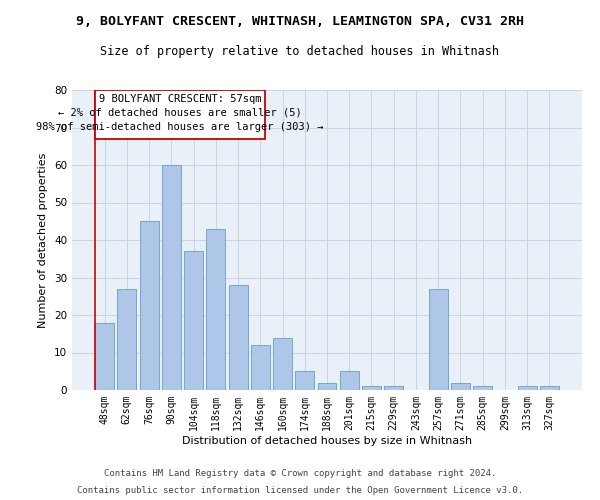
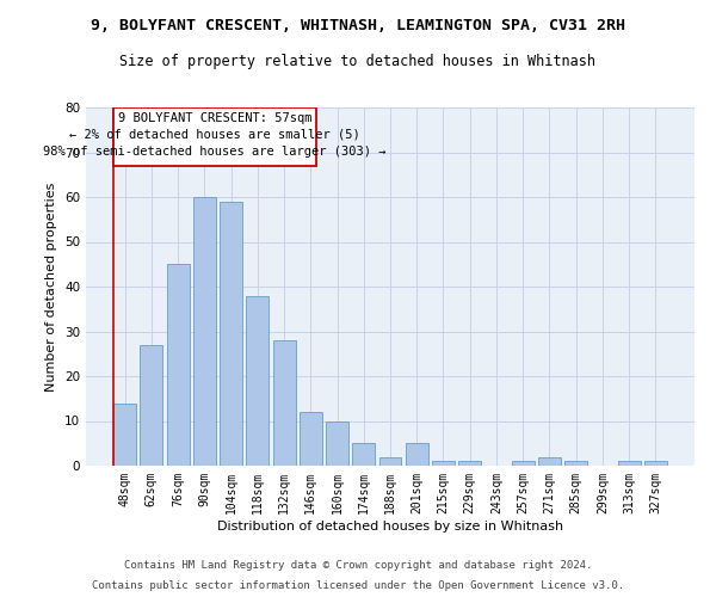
48sqm: 18 -> 14
104sqm: 37 -> 59
118sqm: 43 -> 38
160sqm: 14 -> 10
257sqm: 27 -> 1
